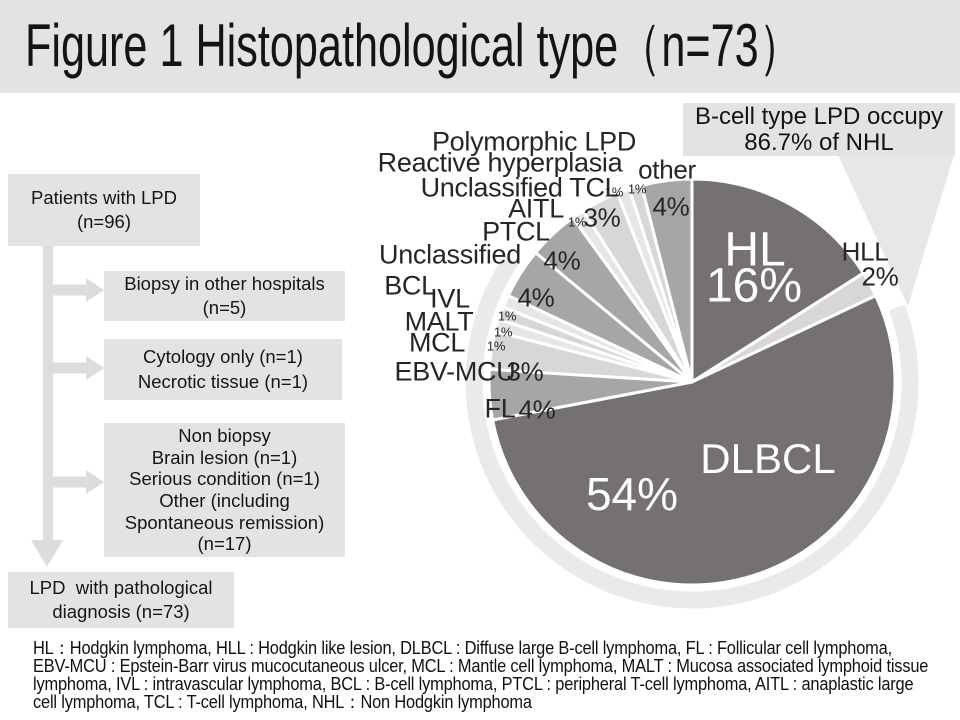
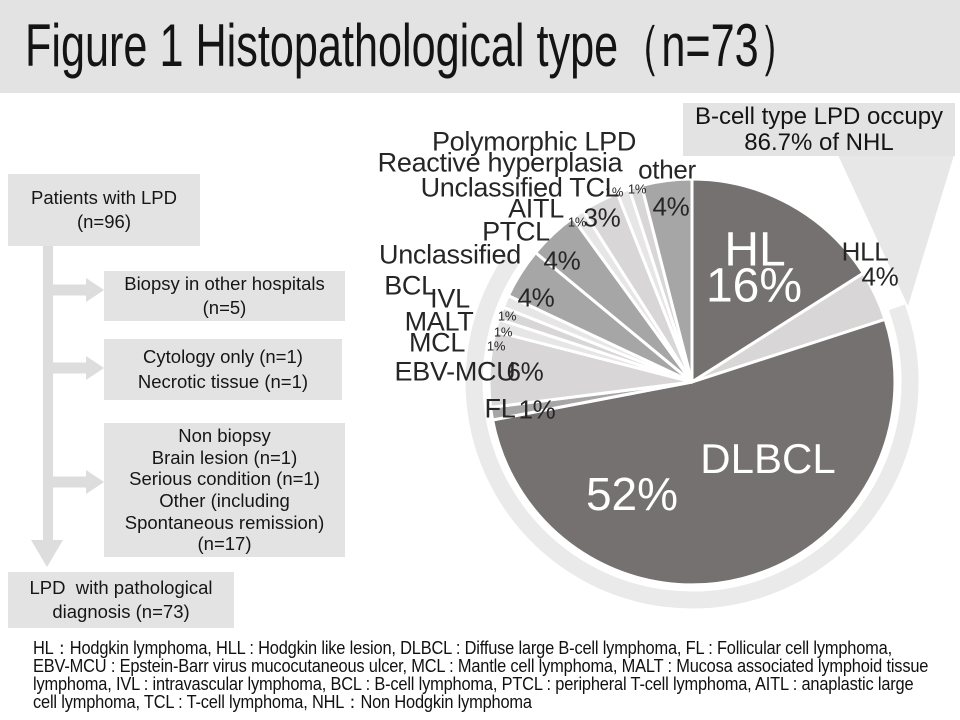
HLL: 2% -> 4%
DLBCL: 54% -> 52%
FL: 4% -> 1%
EBV-MCU: 3% -> 6%
